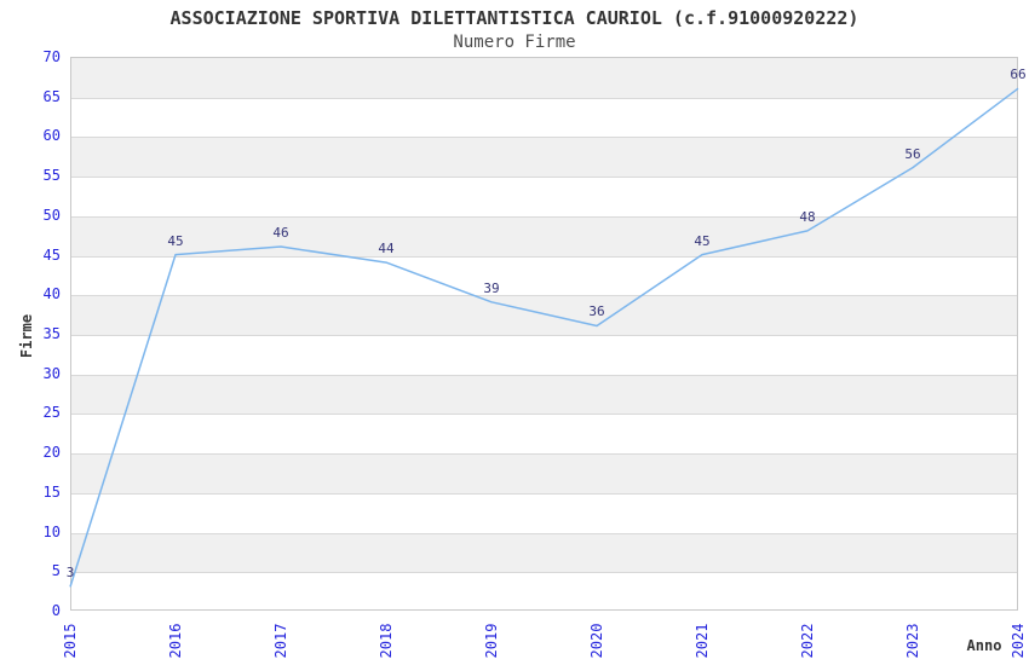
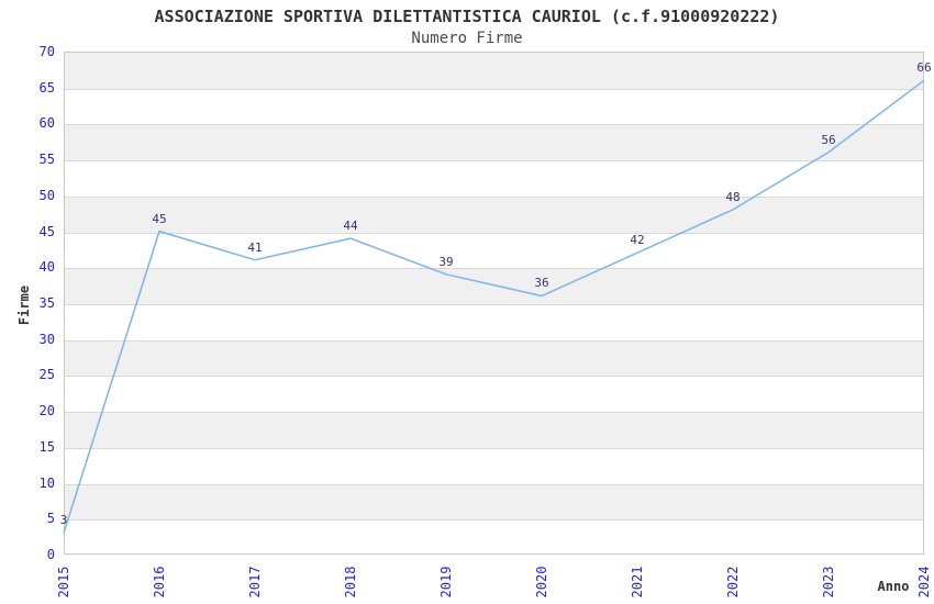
2017: 46 -> 41
2021: 45 -> 42
